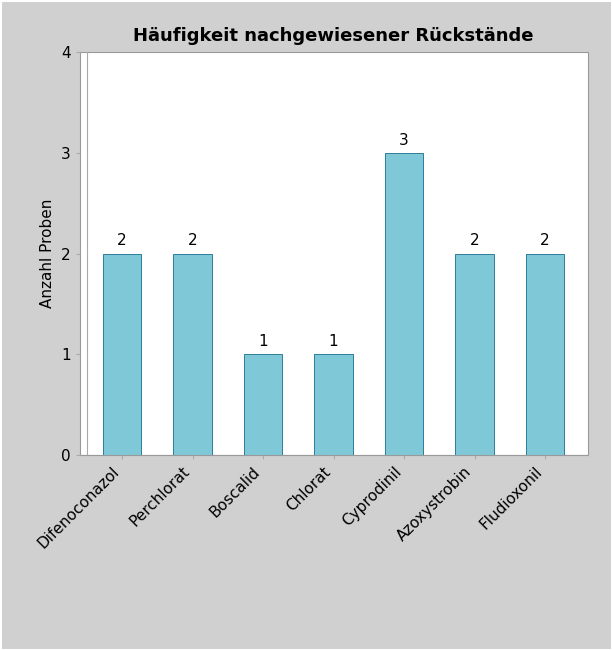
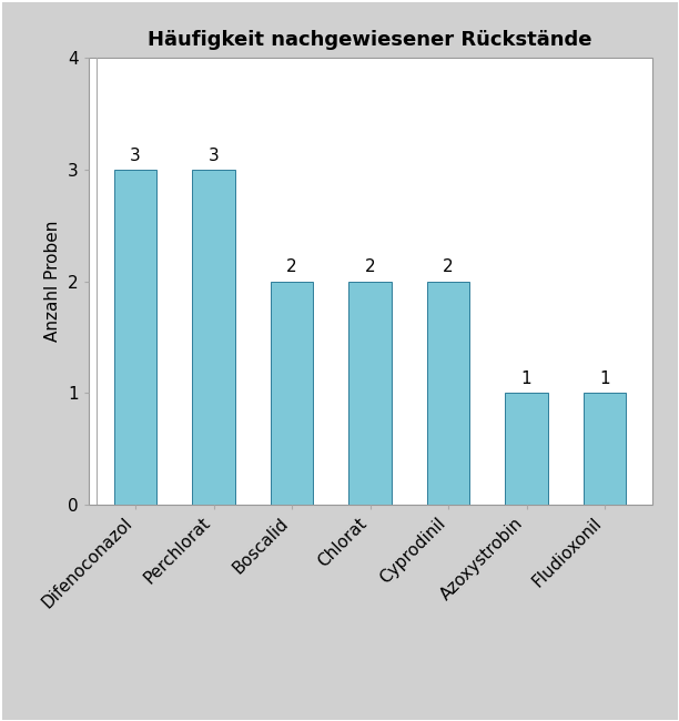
Difenoconazol: 2 -> 3
Perchlorat: 2 -> 3
Boscalid: 1 -> 2
Chlorat: 1 -> 2
Cyprodinil: 3 -> 2
Azoxystrobin: 2 -> 1
Fludioxonil: 2 -> 1
